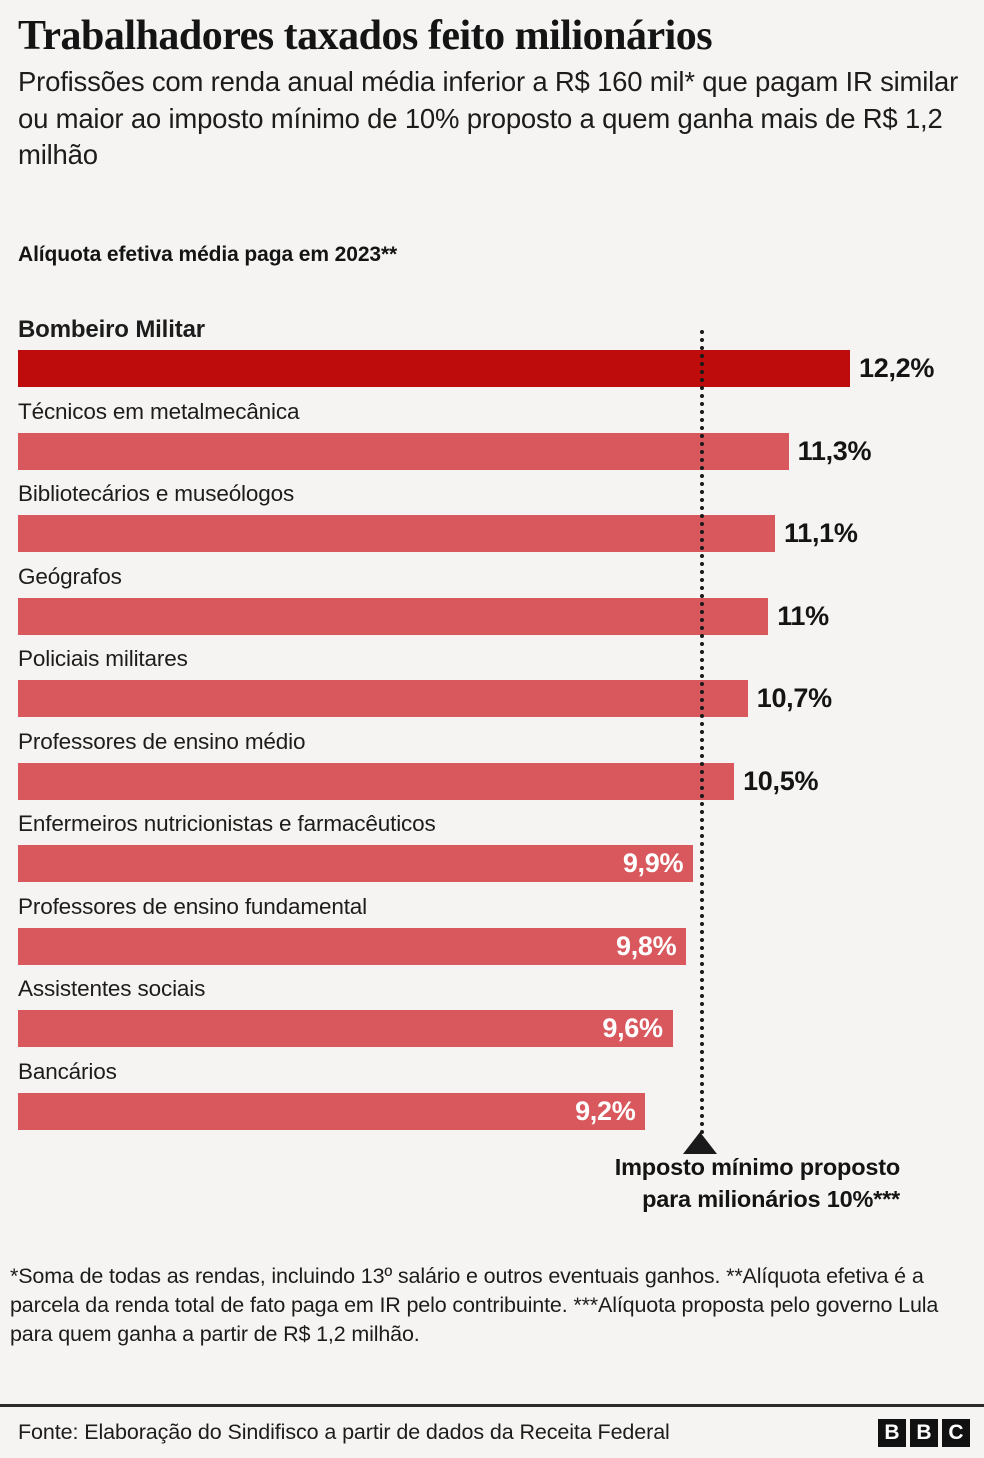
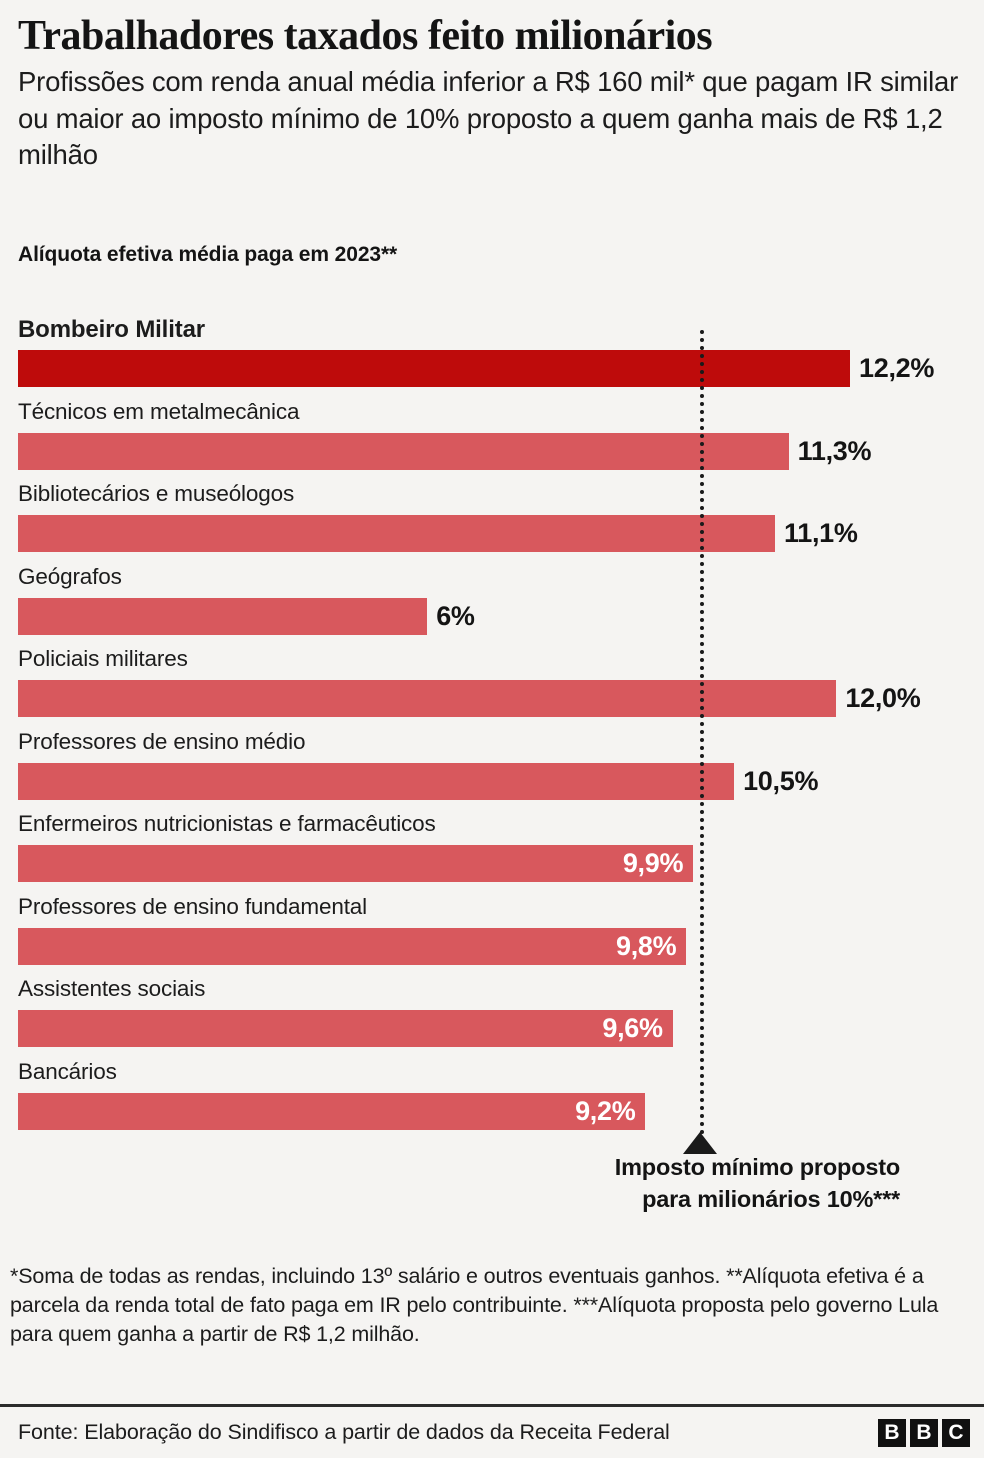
Geógrafos: 11% -> 6%
Policiais militares: 10,7% -> 12,0%
